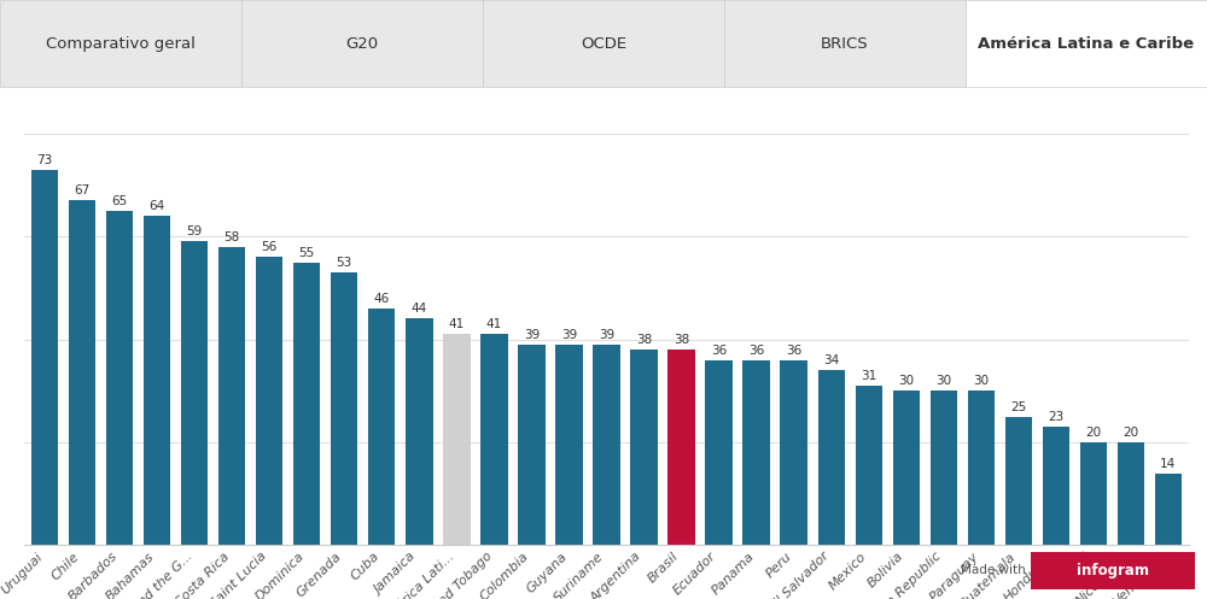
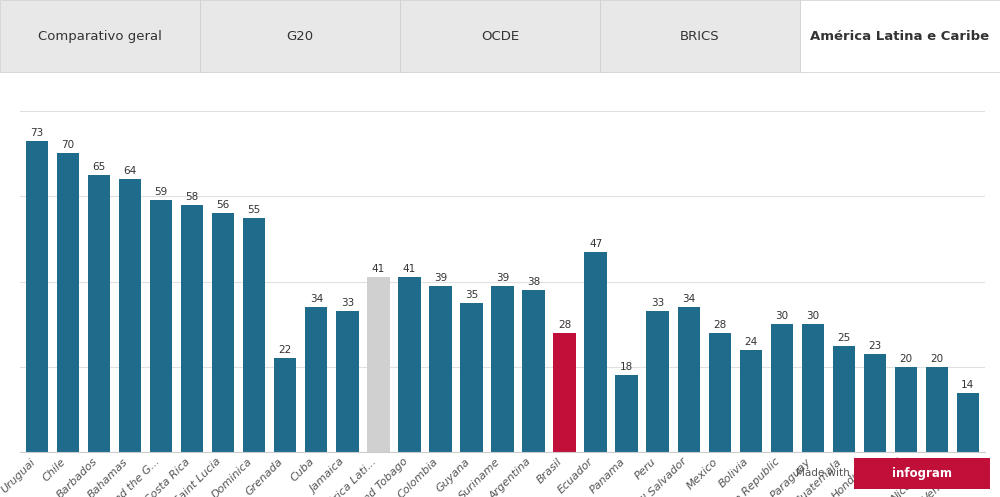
Chile: 67 -> 70
Grenada: 53 -> 22
Cuba: 46 -> 34
Jamaica: 44 -> 33
Guyana: 39 -> 35
Brasil: 38 -> 28
Ecuador: 36 -> 47
Panama: 36 -> 18
Peru: 36 -> 33
Mexico: 31 -> 28
Bolivia: 30 -> 24
